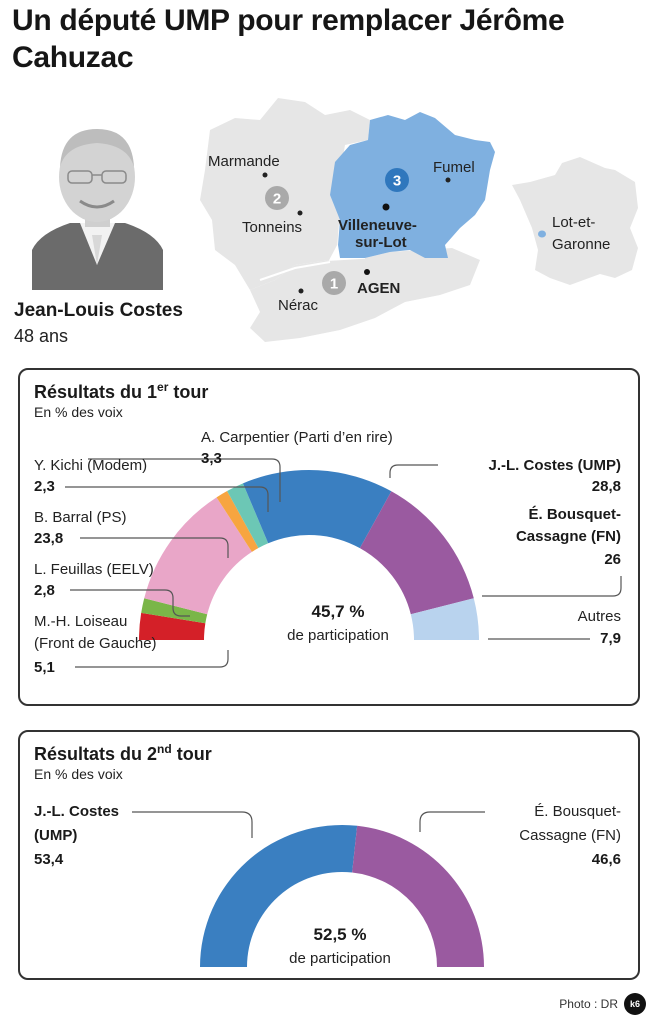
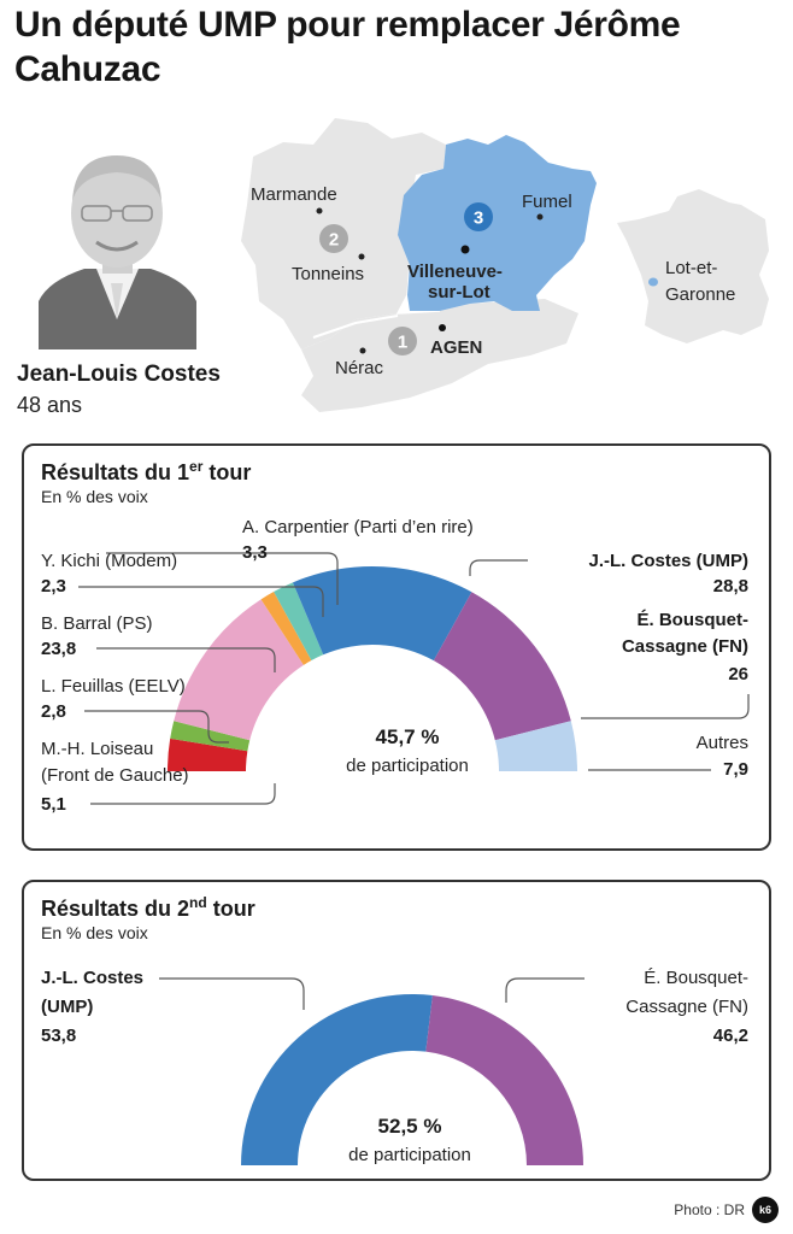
Résultats du 2nd tour/J.-L. Costes (UMP): 53,4 -> 53,8
Résultats du 2nd tour/É. Bousquet-Cassagne (FN): 46,6 -> 46,2
